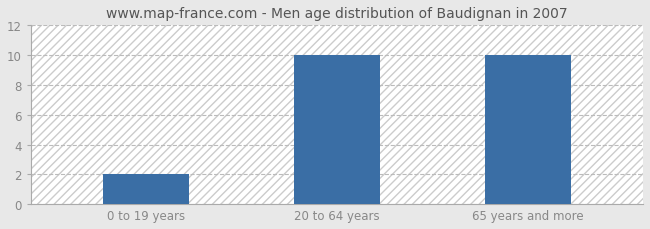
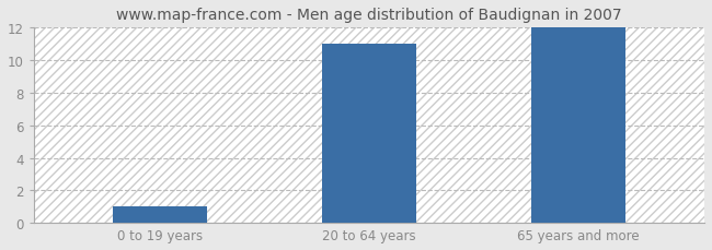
0 to 19 years: 2 -> 1
20 to 64 years: 10 -> 11
65 years and more: 10 -> 12
